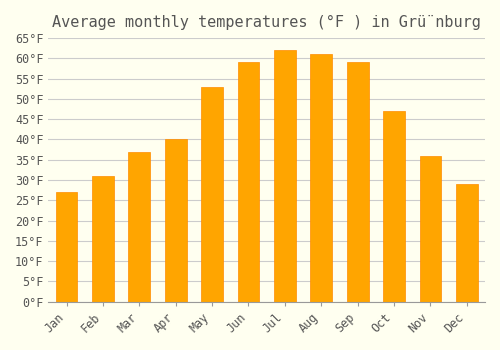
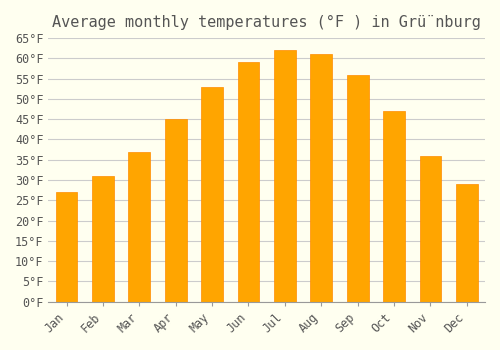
Apr: 40°F -> 45°F
Sep: 59°F -> 56°F
